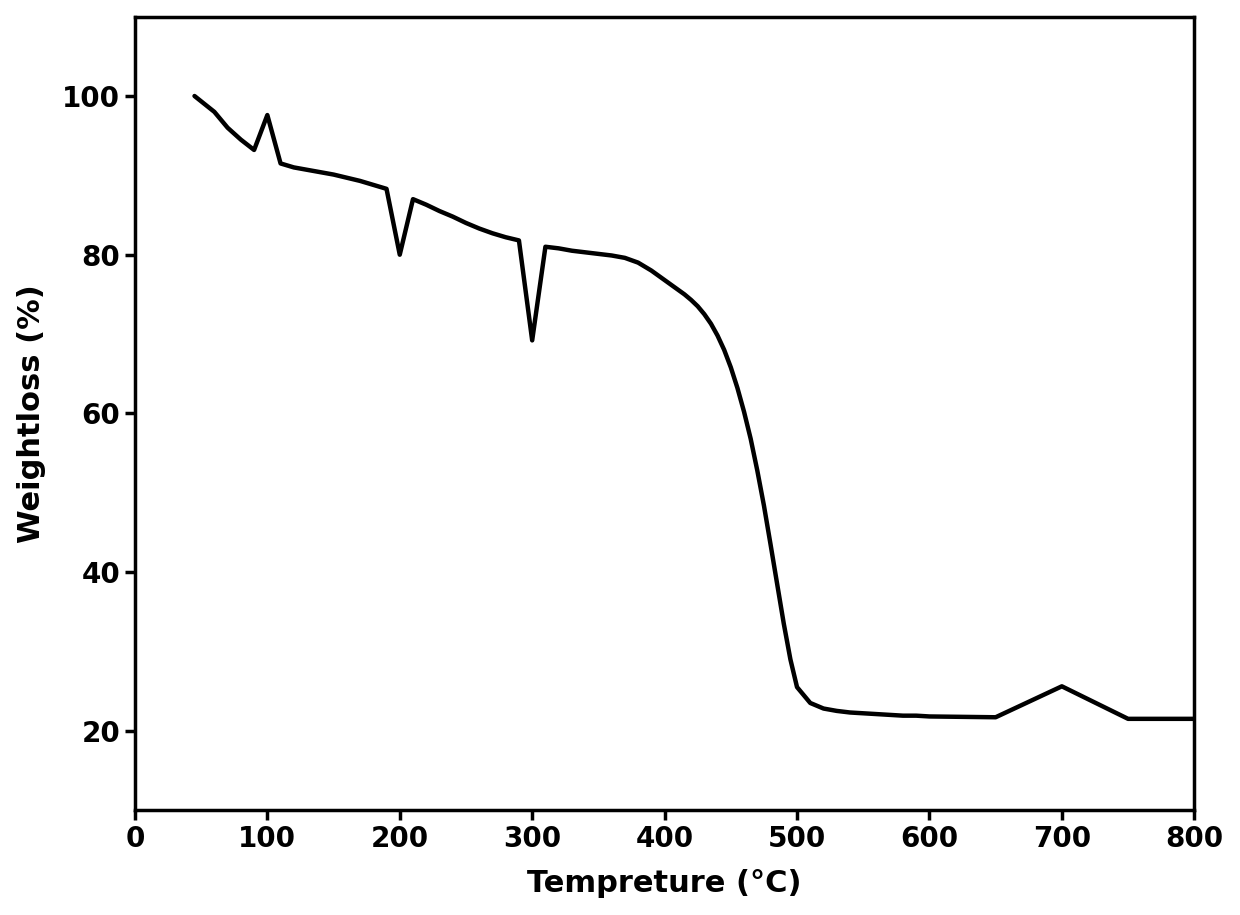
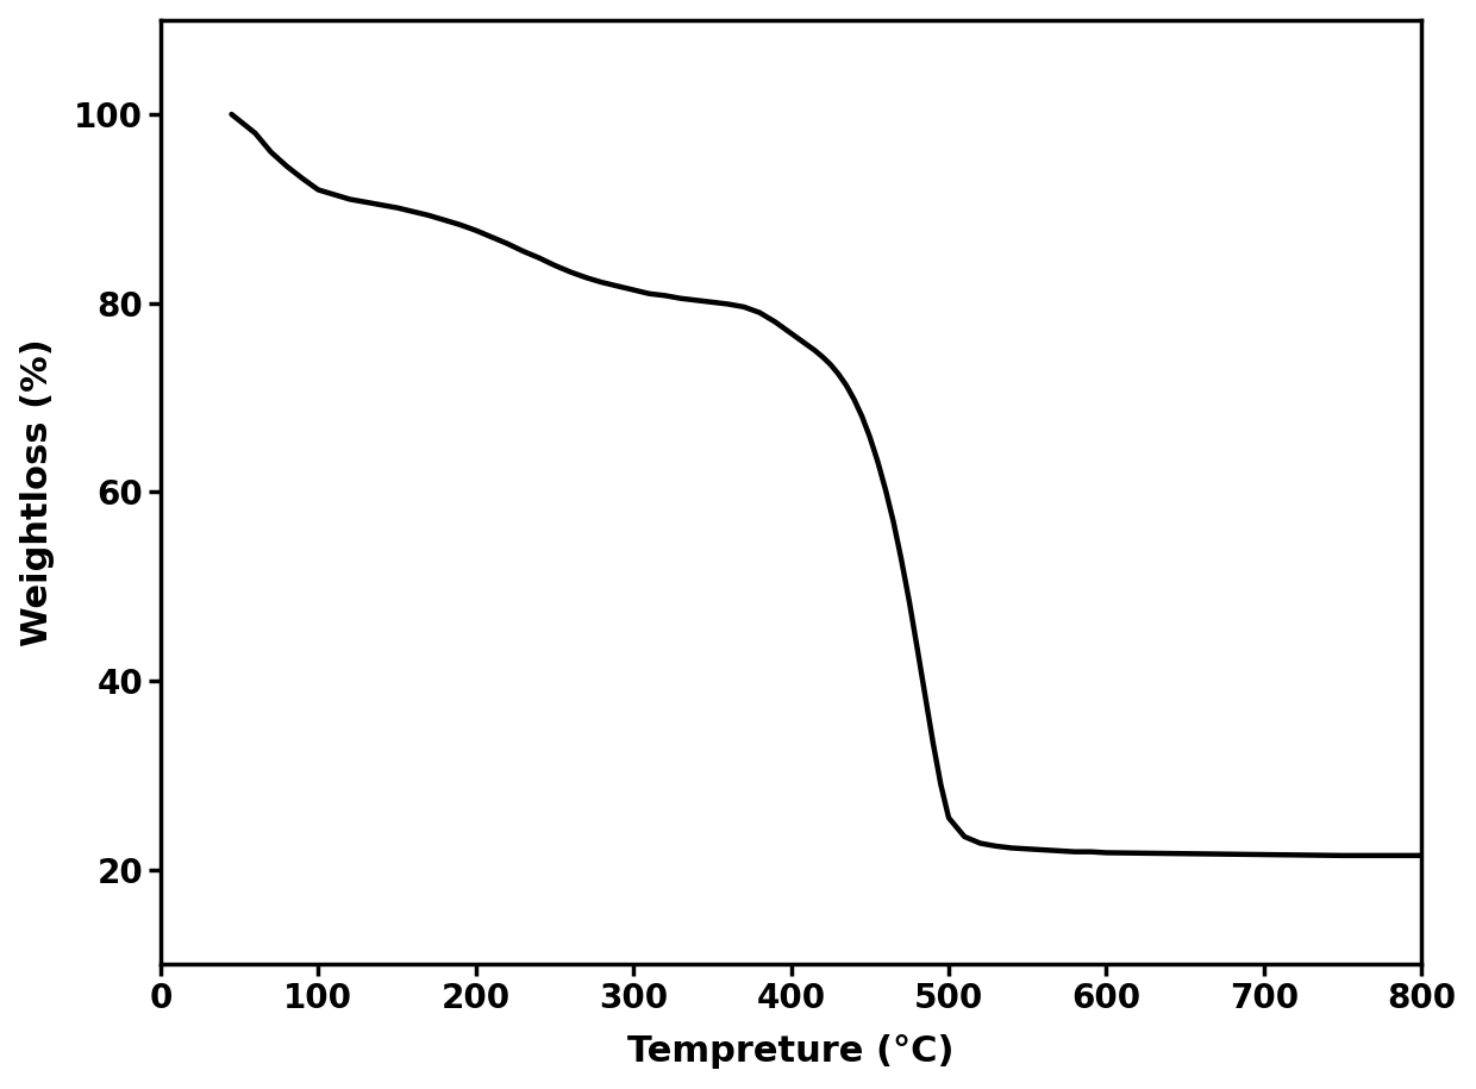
100: 97.6 -> 92.0
200: 80.0 -> 87.7
300: 69.2 -> 81.4
700: 25.6 -> 21.6
